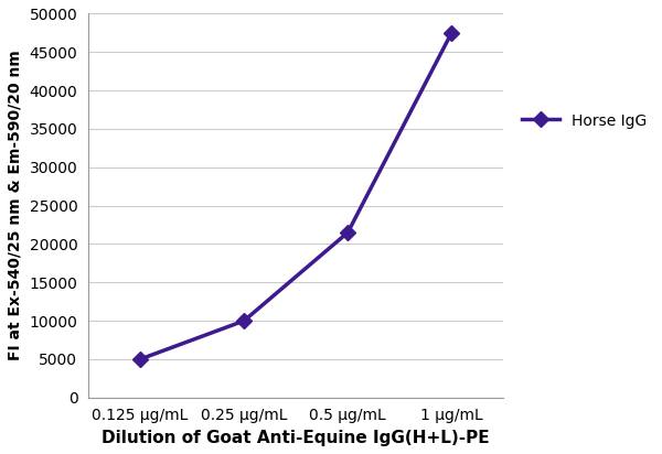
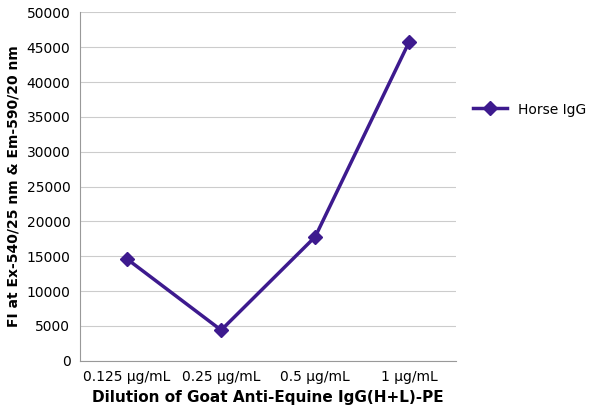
0.125 μg/mL: 5000 -> 14600
0.25 μg/mL: 10000 -> 4400
0.5 μg/mL: 21500 -> 17800
1 μg/mL: 47500 -> 45800
